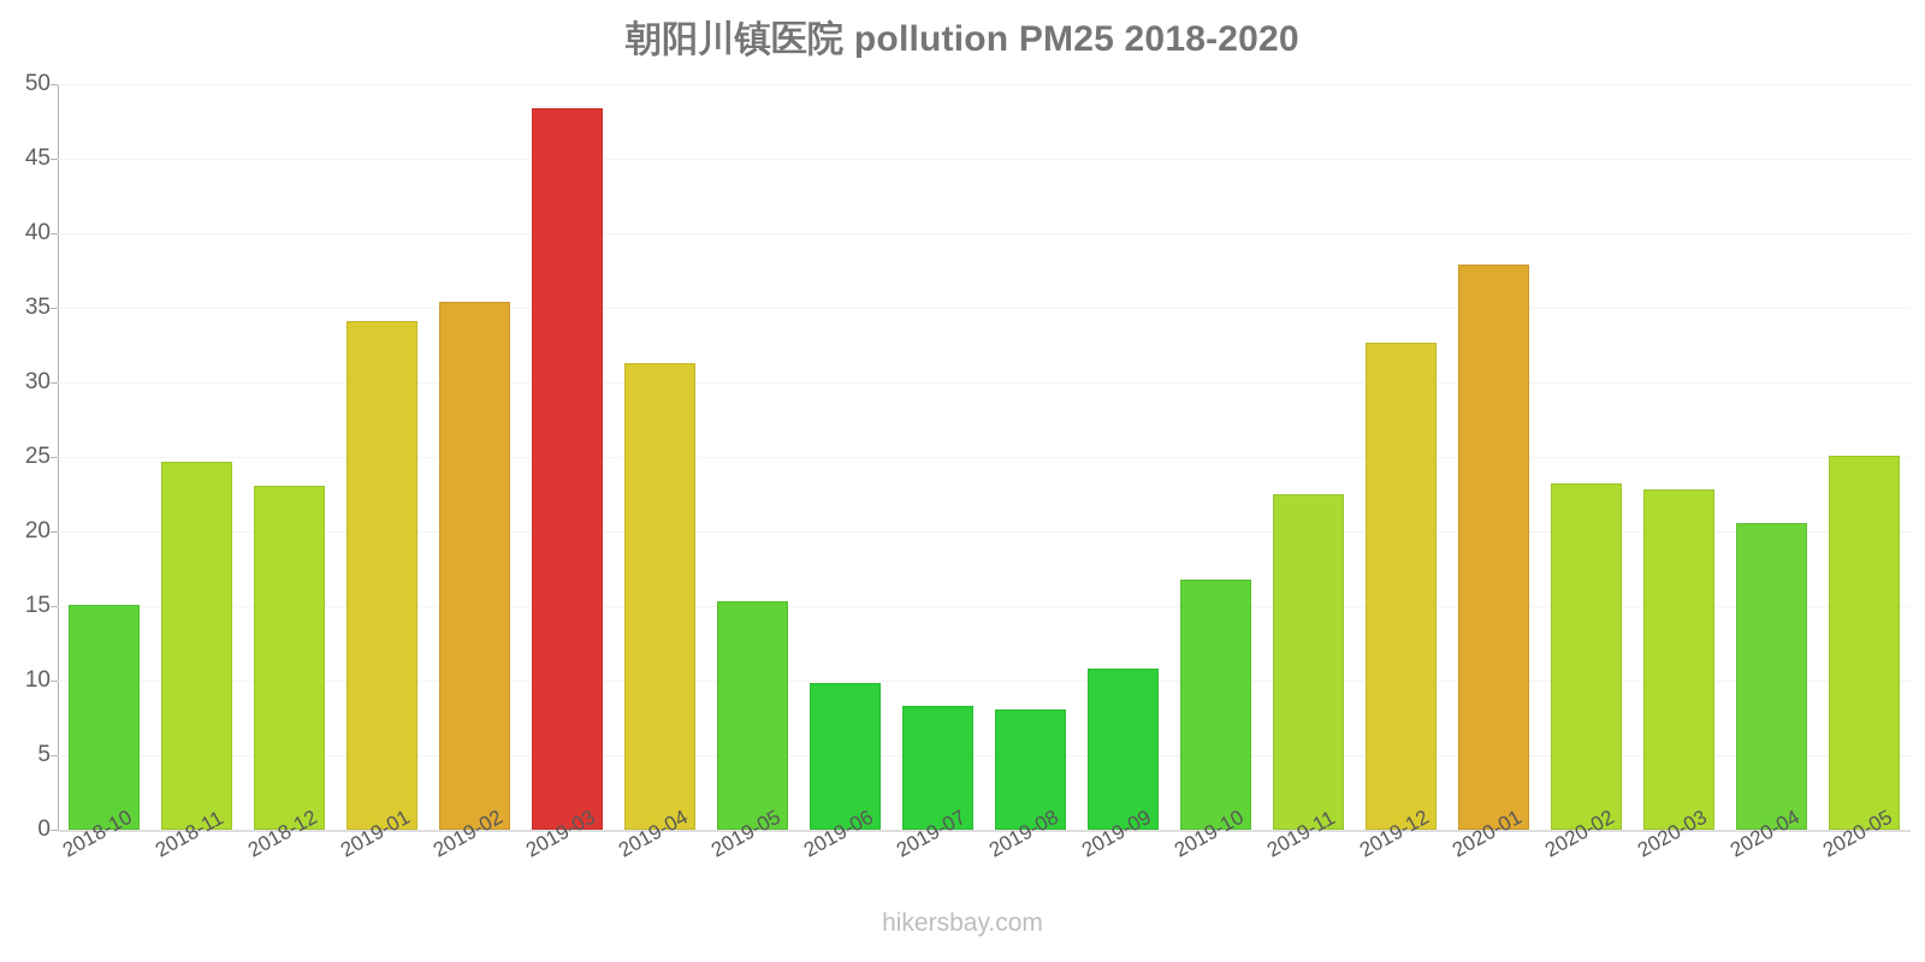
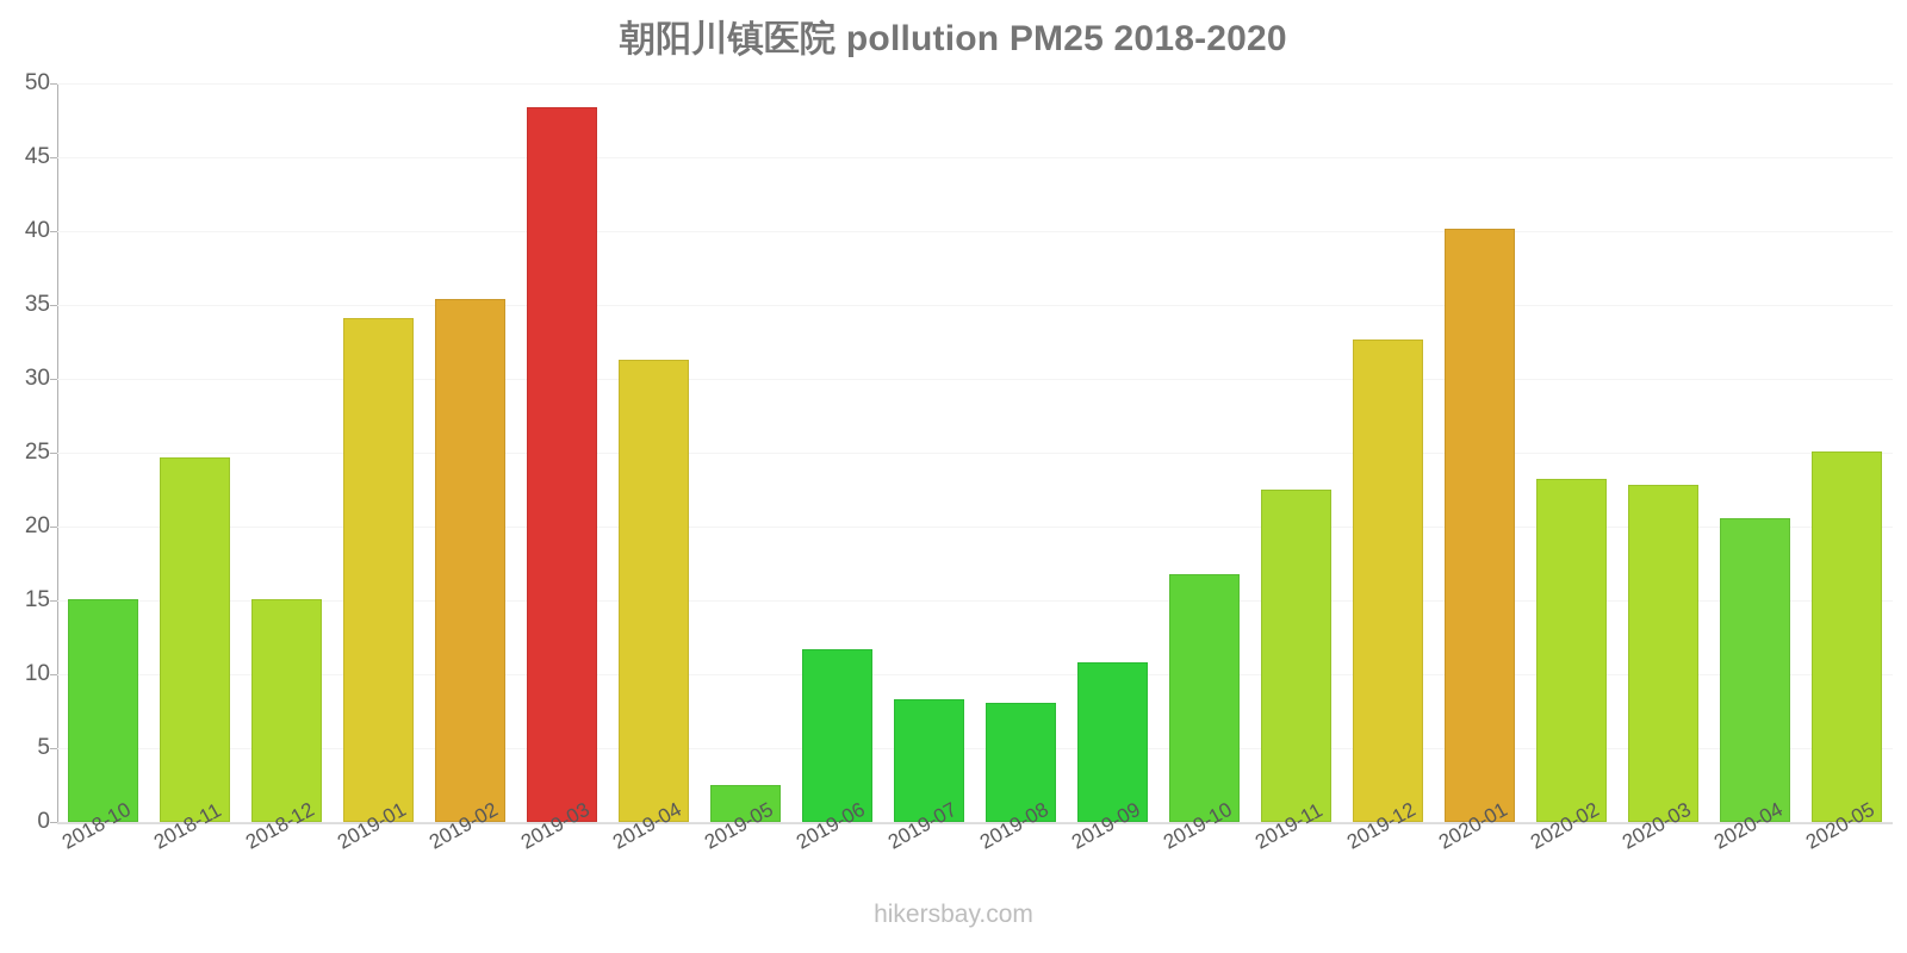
2018-12: 23.1 -> 15.1
2019-05: 15.3 -> 2.5
2019-06: 9.8 -> 11.7
2020-01: 37.9 -> 40.2
